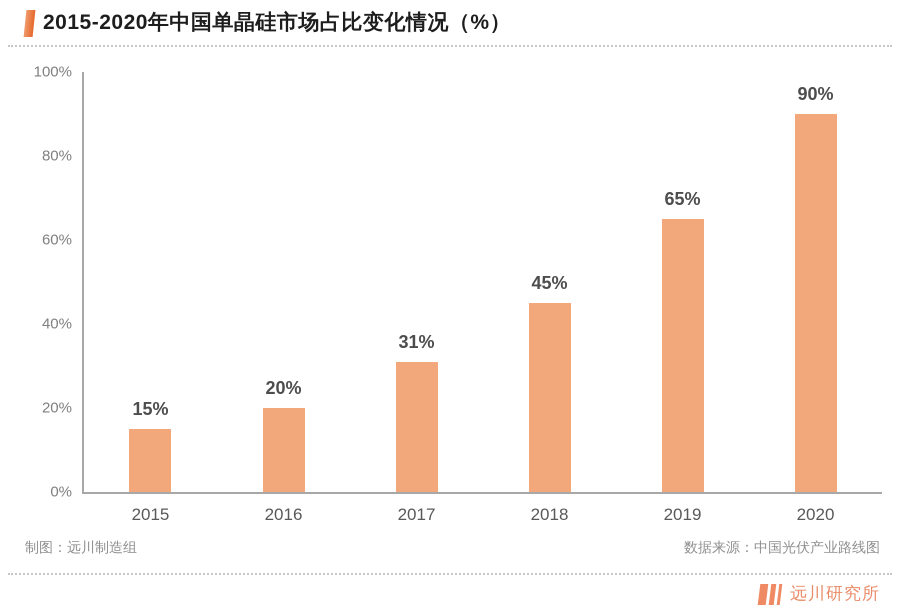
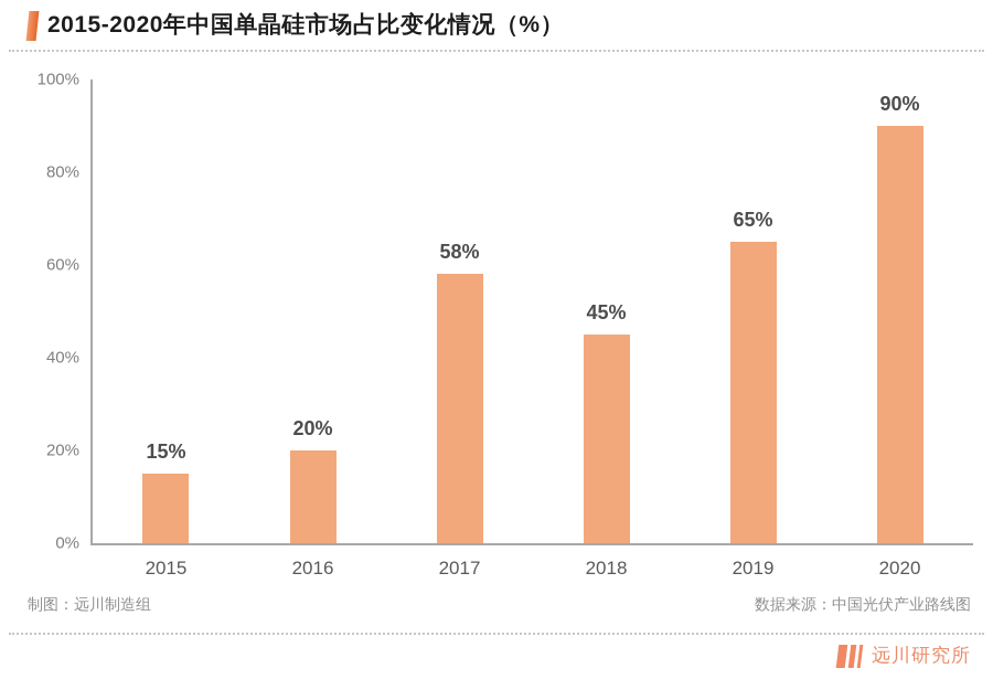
2017: 31% -> 58%
